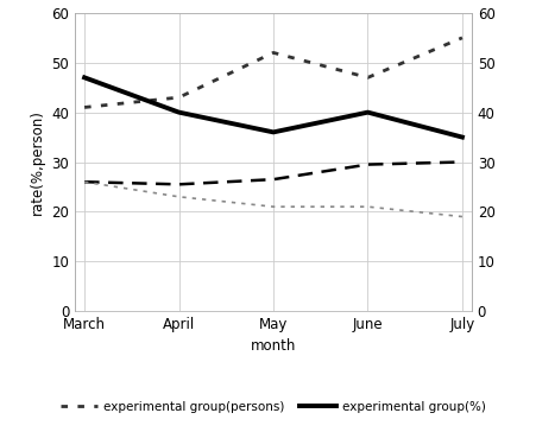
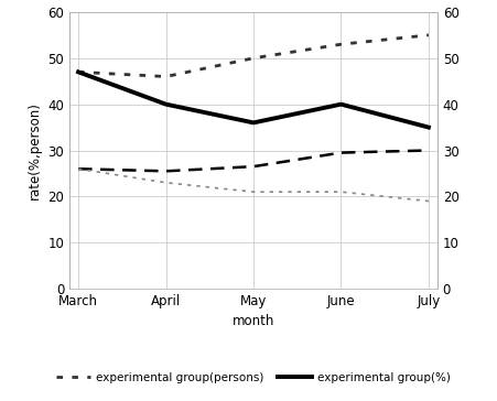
experimental group(persons)/March: 41 -> 47
experimental group(persons)/April: 43 -> 46
experimental group(persons)/May: 52 -> 50
experimental group(persons)/June: 47 -> 53
